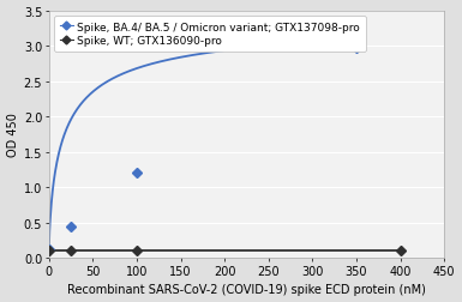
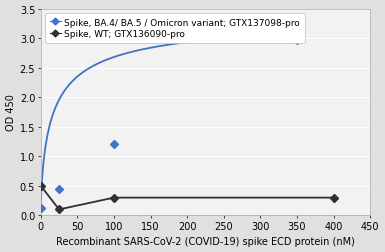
Spike, WT; GTX136090-pro/0: 0.1 -> 0.5
Spike, WT; GTX136090-pro/100: 0.1 -> 0.3
Spike, WT; GTX136090-pro/400: 0.1 -> 0.3
